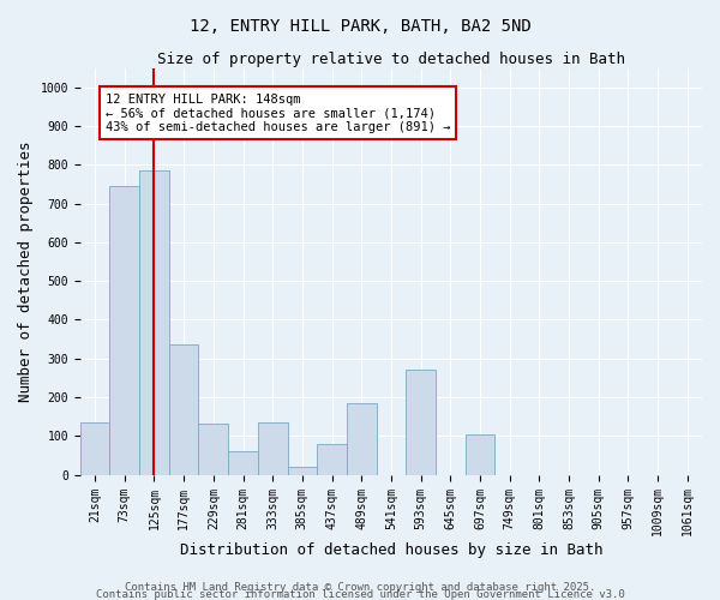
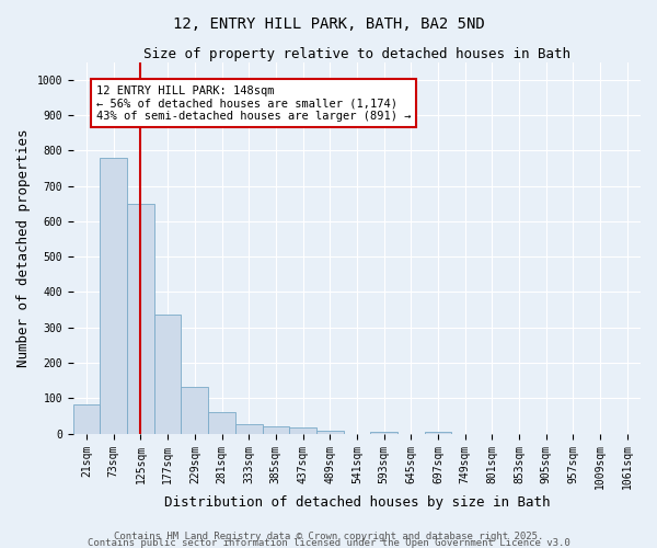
21sqm: 135 -> 83
73sqm: 745 -> 780
125sqm: 785 -> 648
333sqm: 135 -> 27
437sqm: 80 -> 17
489sqm: 185 -> 8
593sqm: 270 -> 5
697sqm: 105 -> 5
